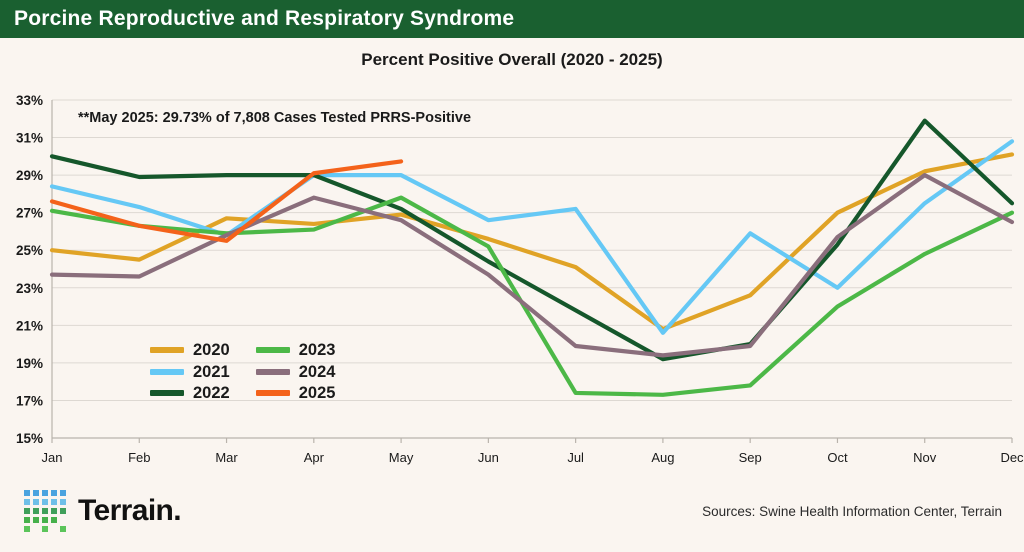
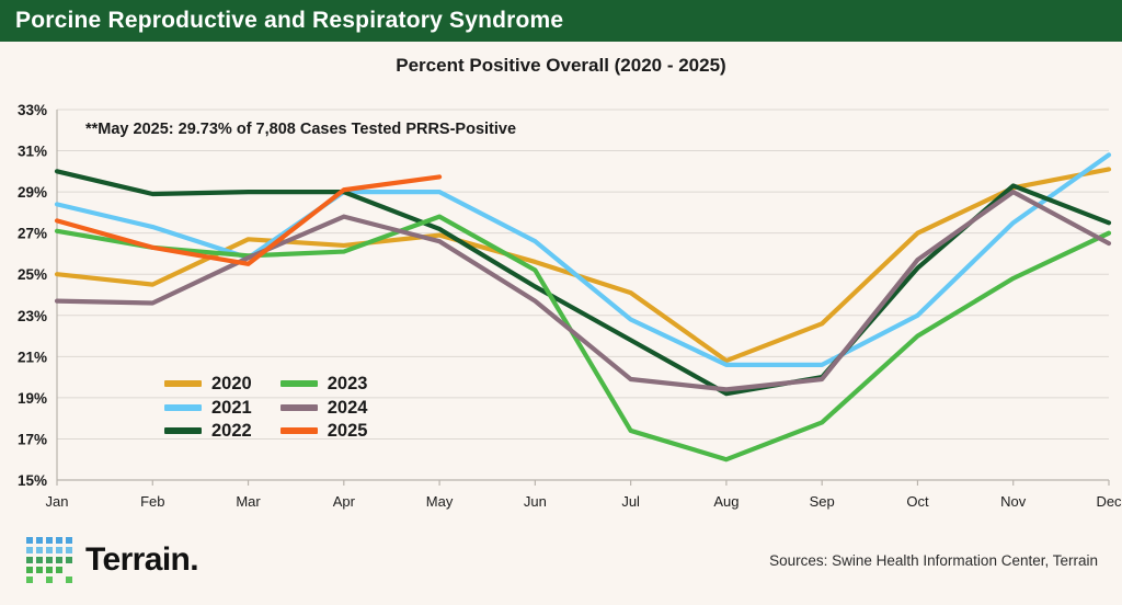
2021/Jul: 27.2% -> 22.8%
2023/Aug: 17.3% -> 16.0%
2021/Sep: 25.9% -> 20.6%
2022/Nov: 31.9% -> 29.3%
